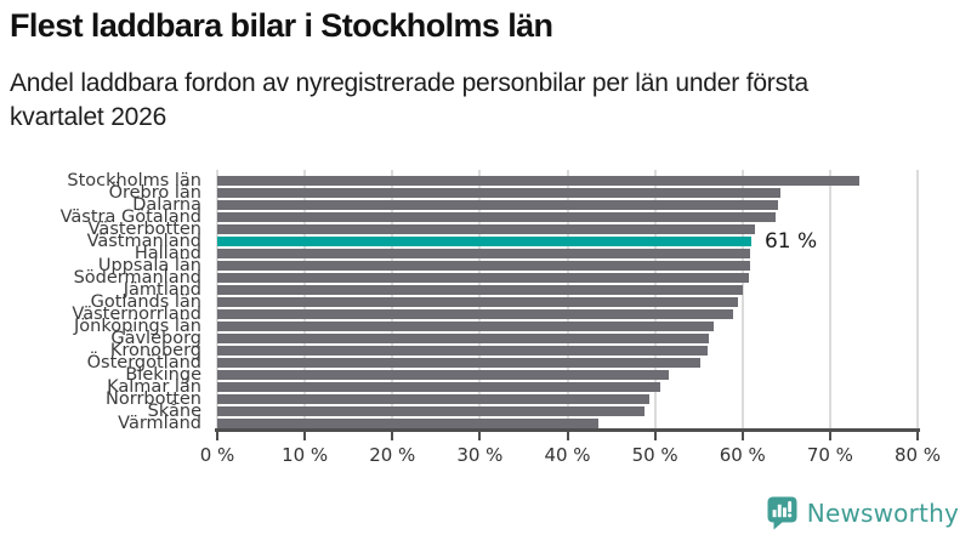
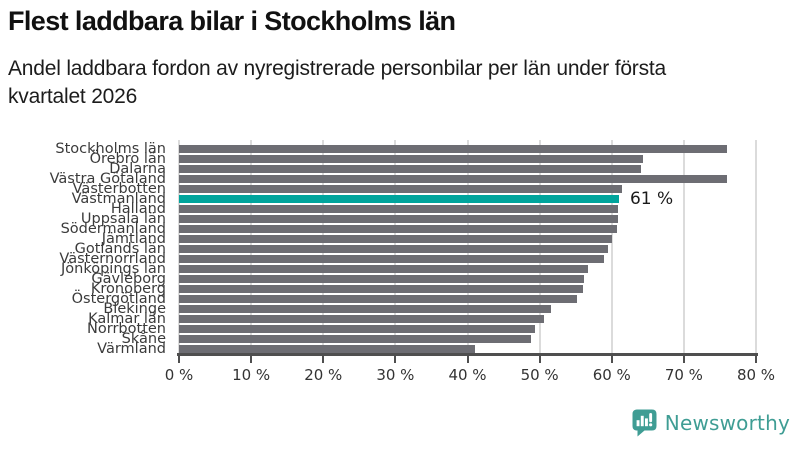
Stockholms län: 73% -> 76%
Västra Götaland: 64% -> 76%
Värmland: 44% -> 41%
